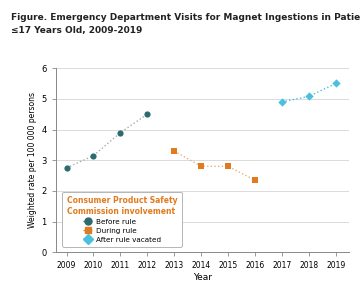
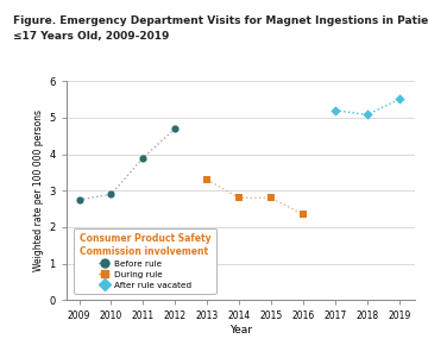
Before rule/2010: 3.15 -> 2.90
Before rule/2012: 4.50 -> 4.70
After rule vacated/2017: 4.90 -> 5.20
